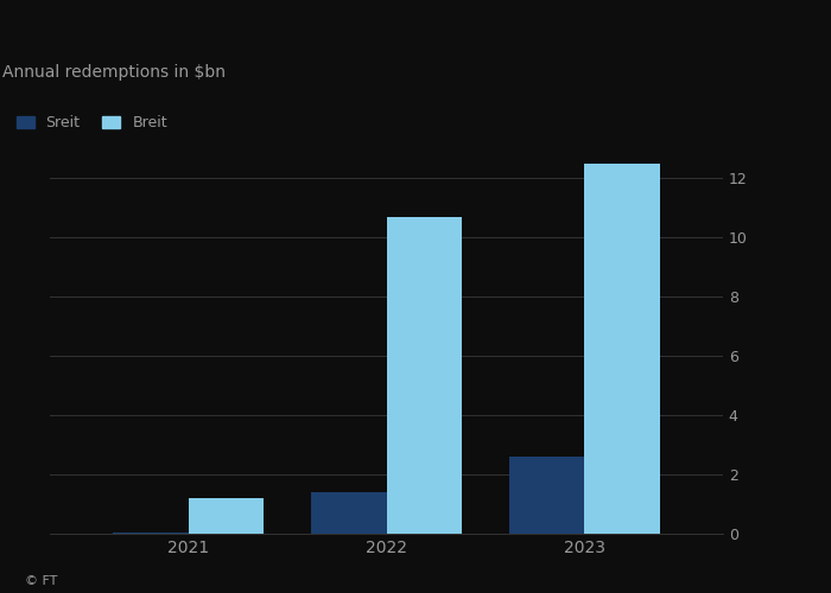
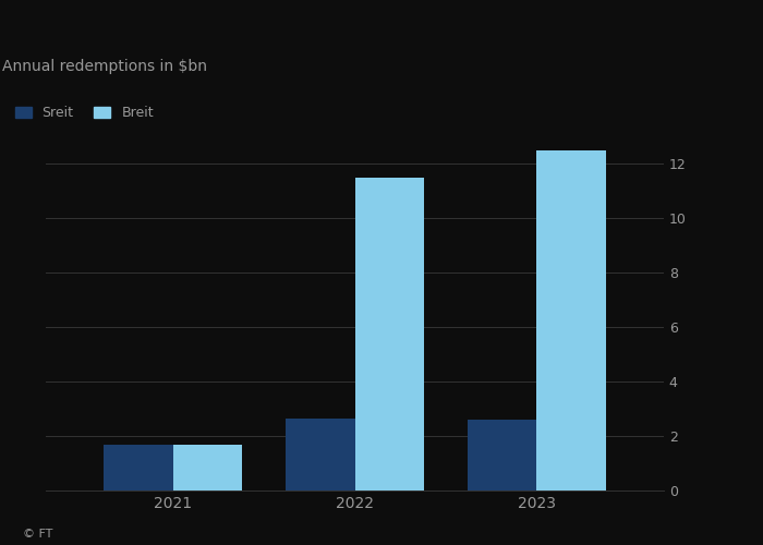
Sreit/2021: 0.05 -> 1.70
Breit/2021: 1.2 -> 1.7
Sreit/2022: 1.40 -> 2.65
Breit/2022: 10.7 -> 11.5
